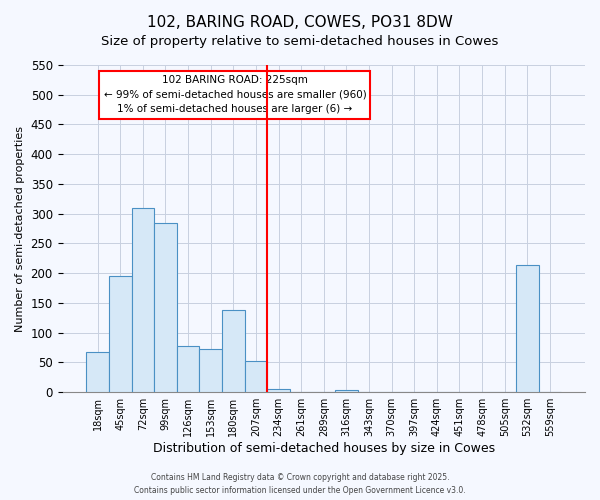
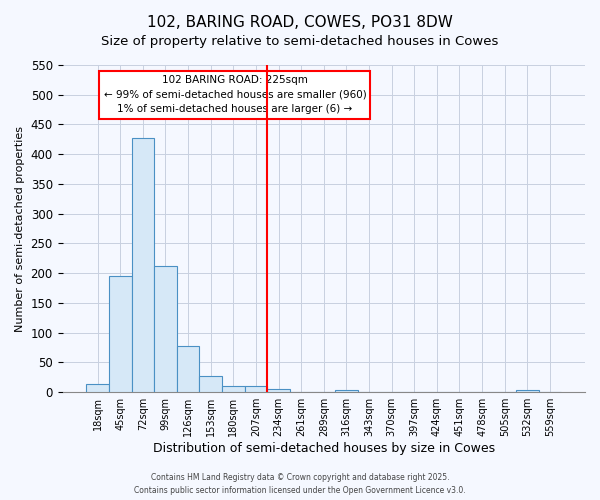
18sqm: 68 -> 13
72sqm: 310 -> 428
99sqm: 284 -> 212
153sqm: 72 -> 27
180sqm: 138 -> 11
207sqm: 52 -> 10
532sqm: 214 -> 3
